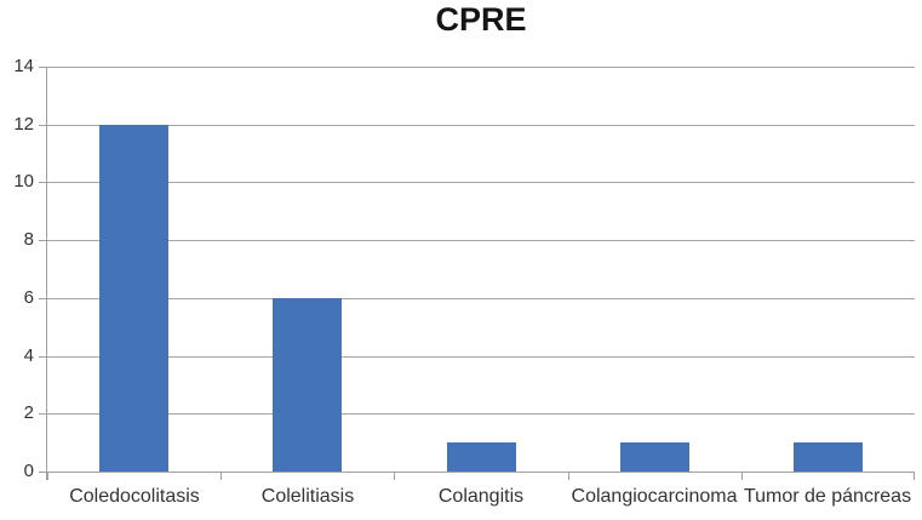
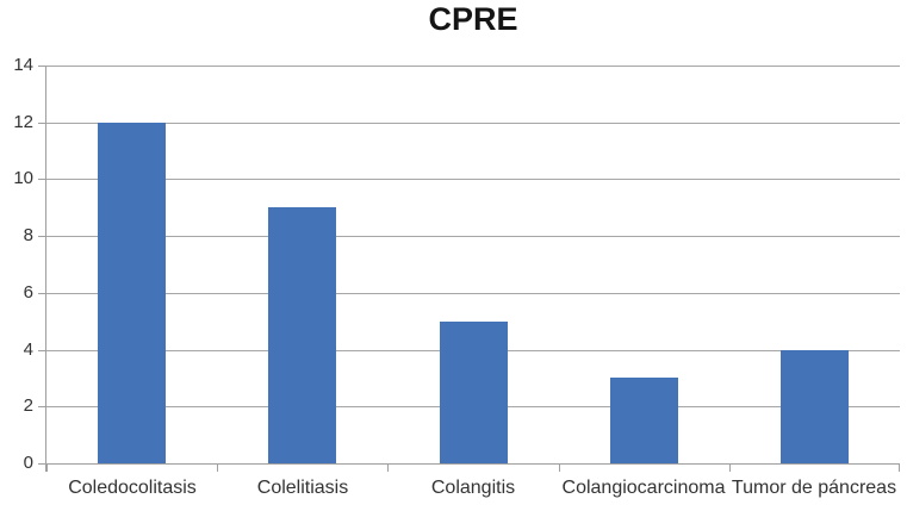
Colelitiasis: 6 -> 9
Colangitis: 1 -> 5
Colangiocarcinoma: 1 -> 3
Tumor de páncreas: 1 -> 4
